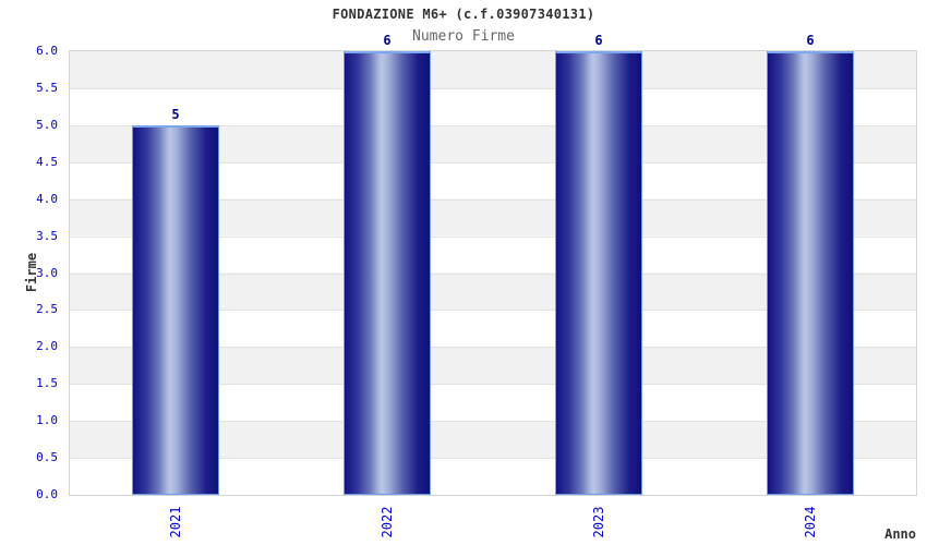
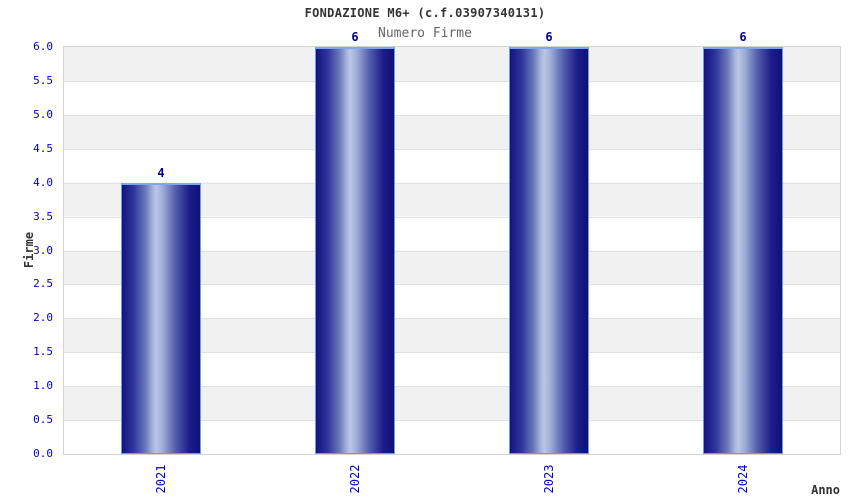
2021: 5 -> 4
